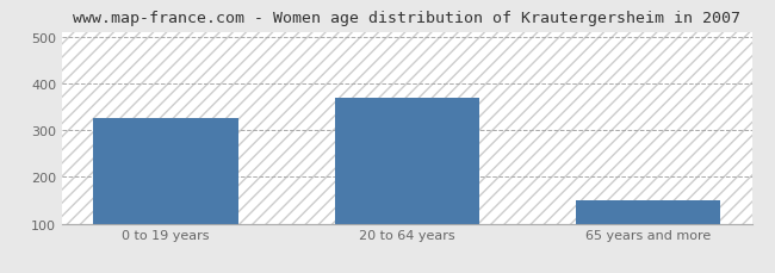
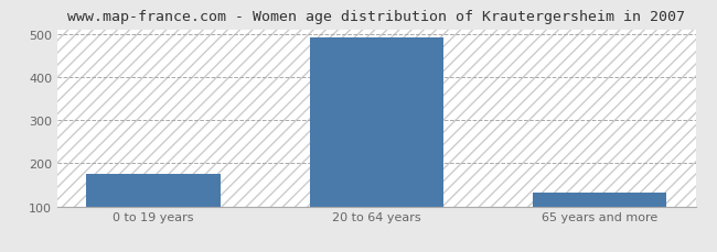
0 to 19 years: 325 -> 175
20 to 64 years: 370 -> 492
65 years and more: 150 -> 132
